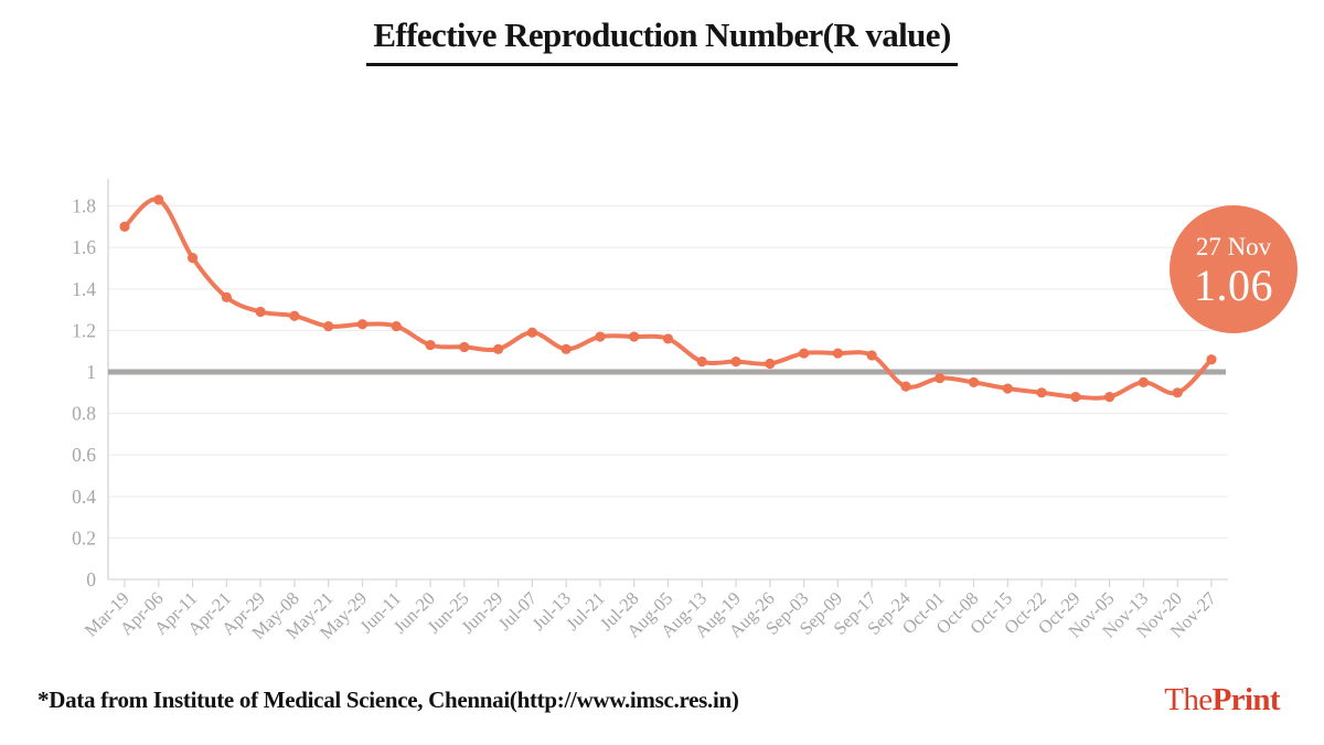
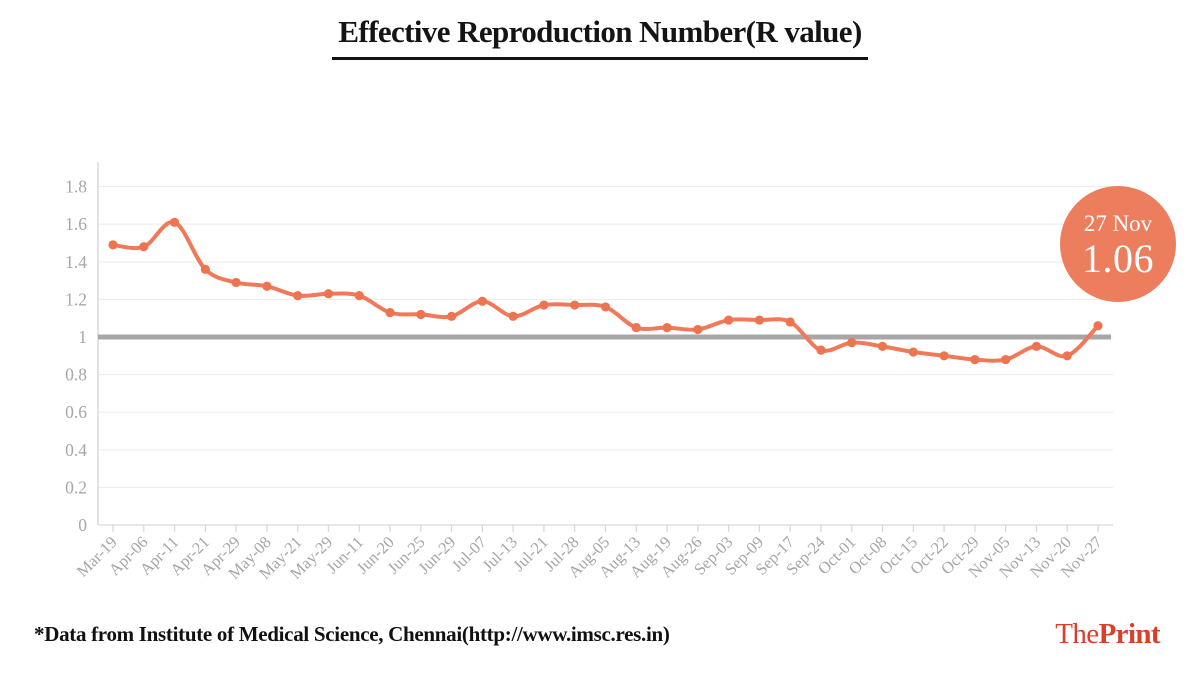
Mar-19: 1.70 -> 1.49
Apr-06: 1.83 -> 1.48
Apr-11: 1.55 -> 1.61
